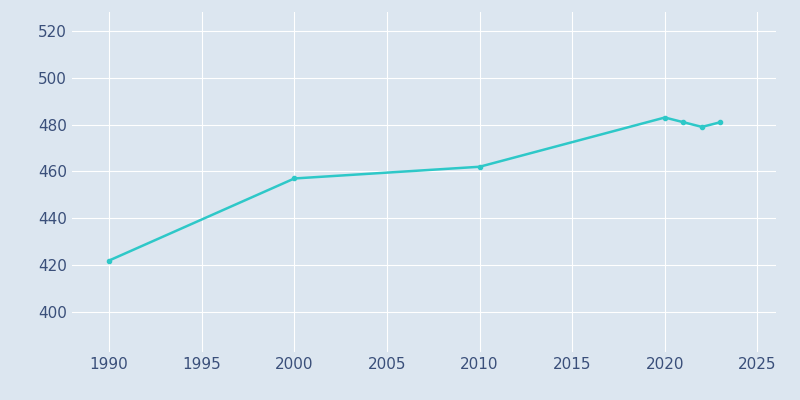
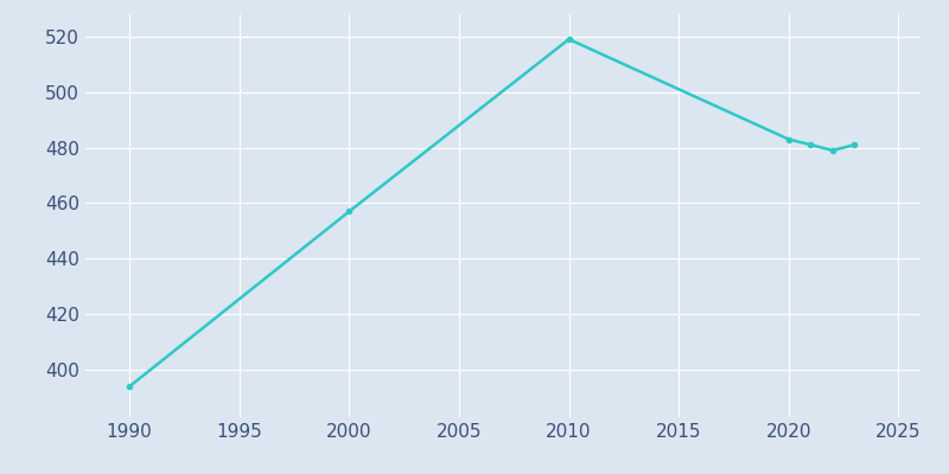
1990: 422 -> 394
2010: 462 -> 519
